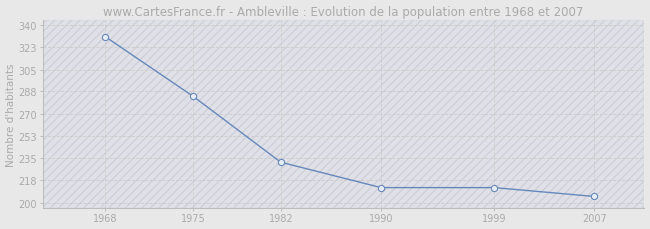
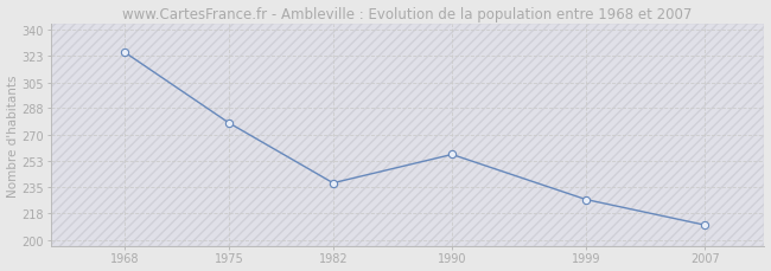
1968: 331 -> 325
1975: 284 -> 278
1982: 232 -> 238
1990: 212 -> 257
1999: 212 -> 227
2007: 205 -> 210
